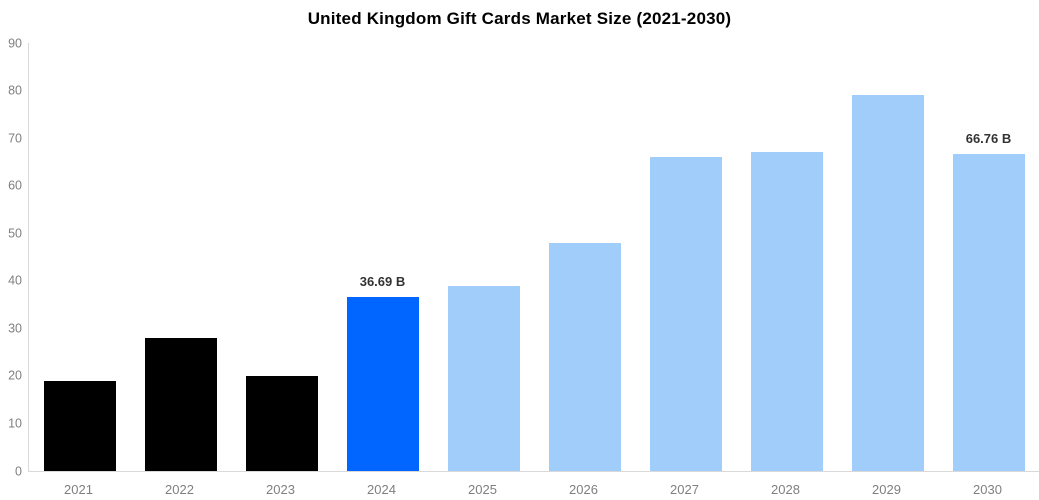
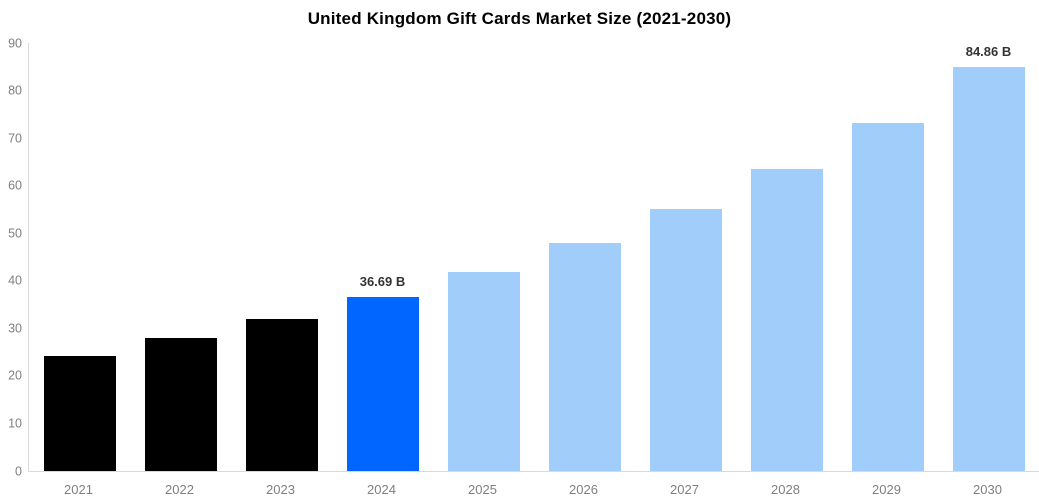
2021: 19 -> 24
2023: 20 -> 32
2025: 39 -> 42
2027: 66 -> 55
2028: 67 -> 64
2029: 79 -> 73
2030: 66.76 -> 84.86
